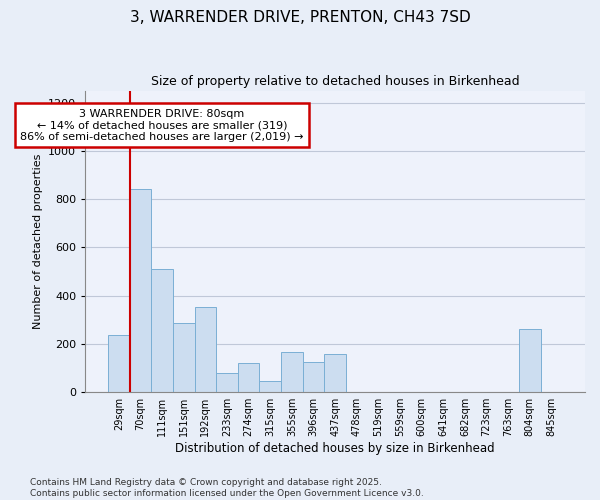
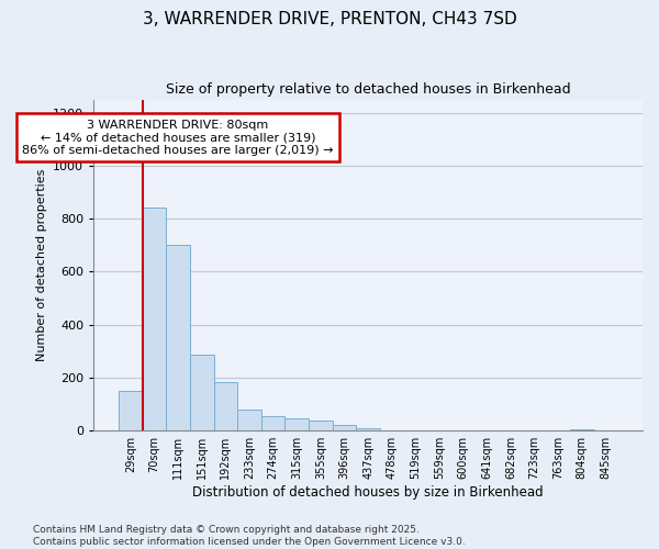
29sqm: 235 -> 150
111sqm: 510 -> 700
192sqm: 355 -> 185
274sqm: 120 -> 55
355sqm: 165 -> 38
396sqm: 125 -> 20
437sqm: 160 -> 10
804sqm: 260 -> 5
